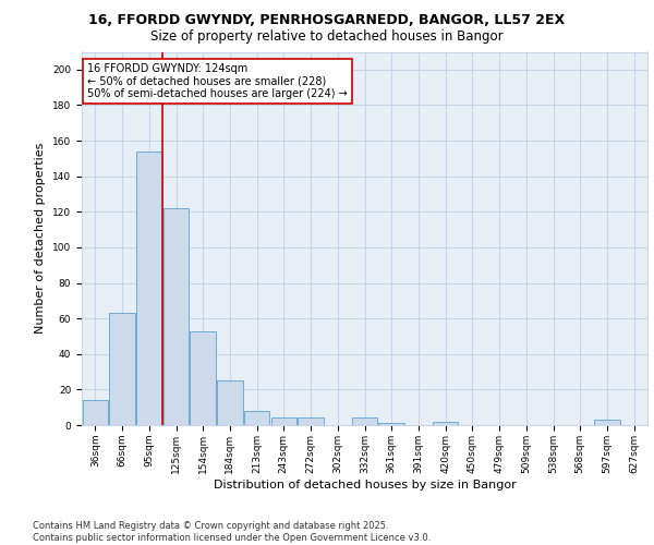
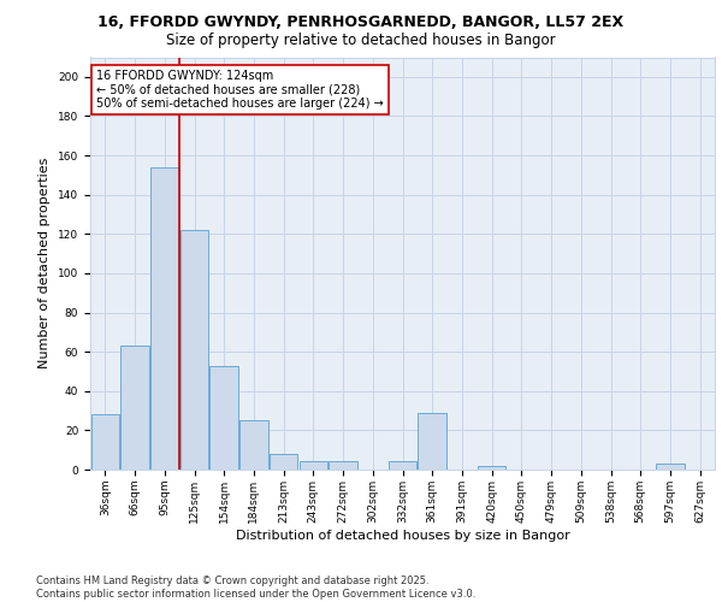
36sqm: 14 -> 28
361sqm: 1 -> 29
